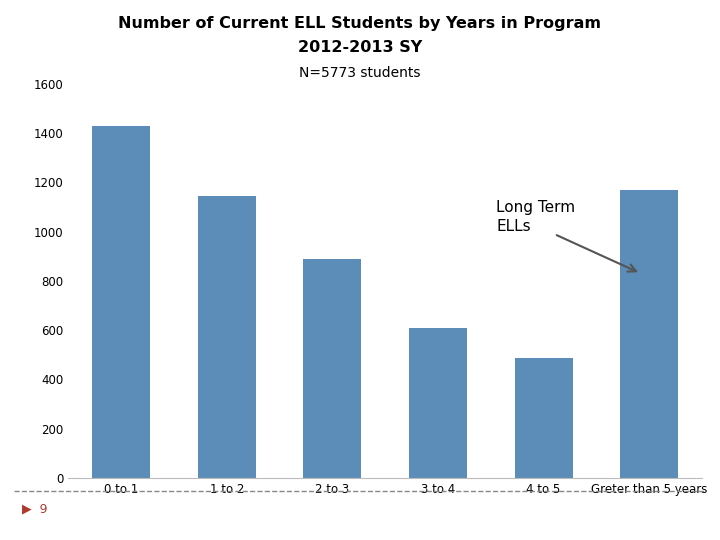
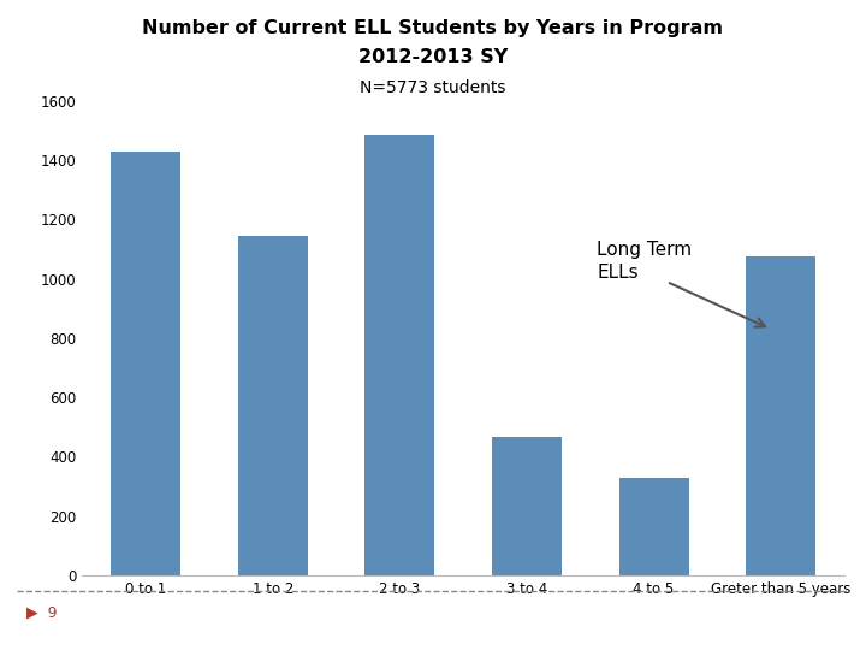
2 to 3: 890 -> 1485
3 to 4: 610 -> 465
4 to 5: 488 -> 330
Greter than 5 years: 1170 -> 1075
